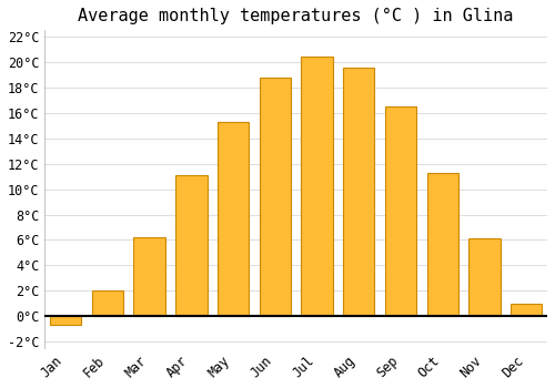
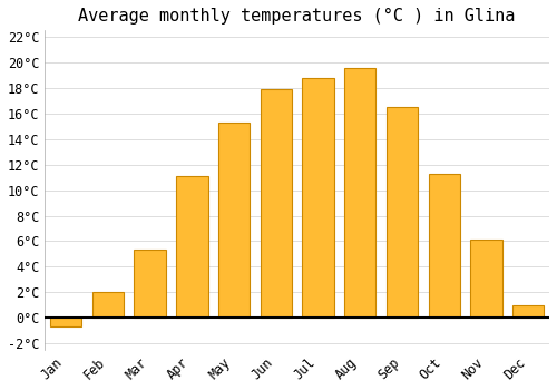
Mar: 6.2°C -> 5.3°C
Jun: 18.8°C -> 17.9°C
Jul: 20.4°C -> 18.8°C
